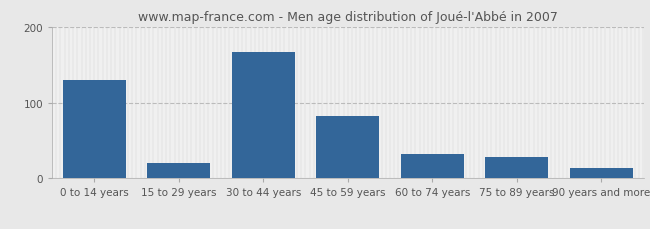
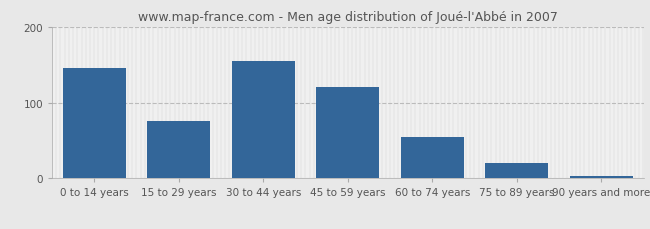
0 to 14 years: 130 -> 145
15 to 29 years: 20 -> 75
30 to 44 years: 166 -> 155
45 to 59 years: 82 -> 120
60 to 74 years: 32 -> 55
75 to 89 years: 28 -> 20
90 years and more: 14 -> 3
